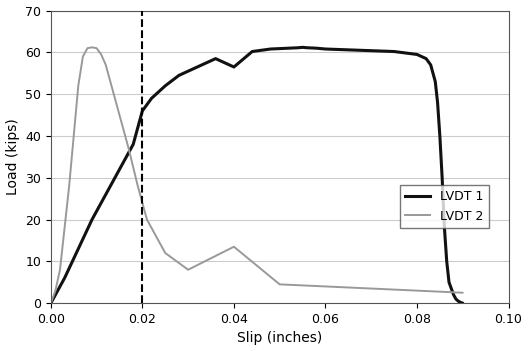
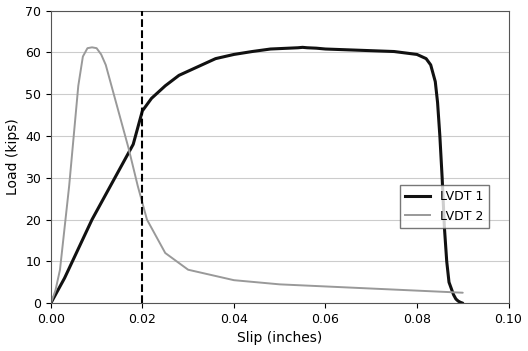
LVDT 1/0.04: 56.5 -> 59.5
LVDT 2/0.04: 13.5 -> 5.5
